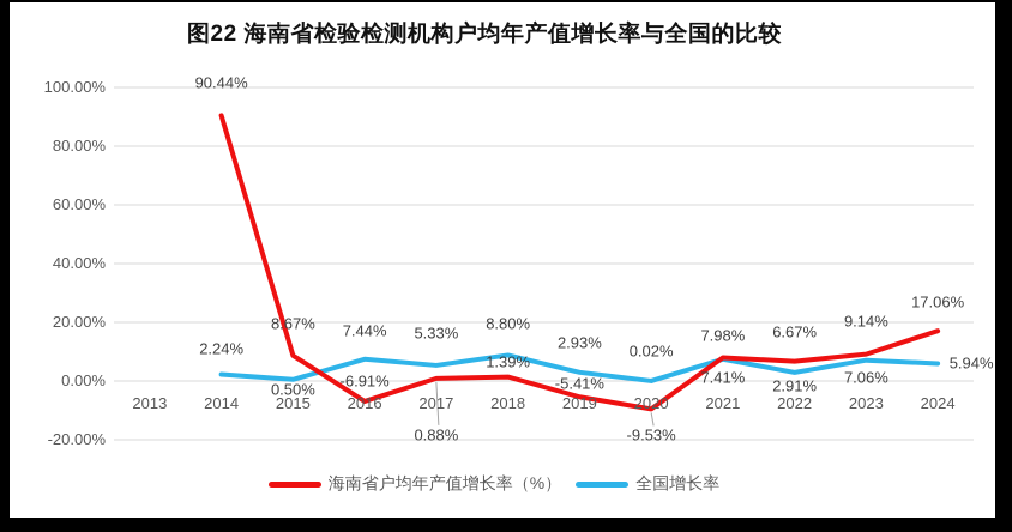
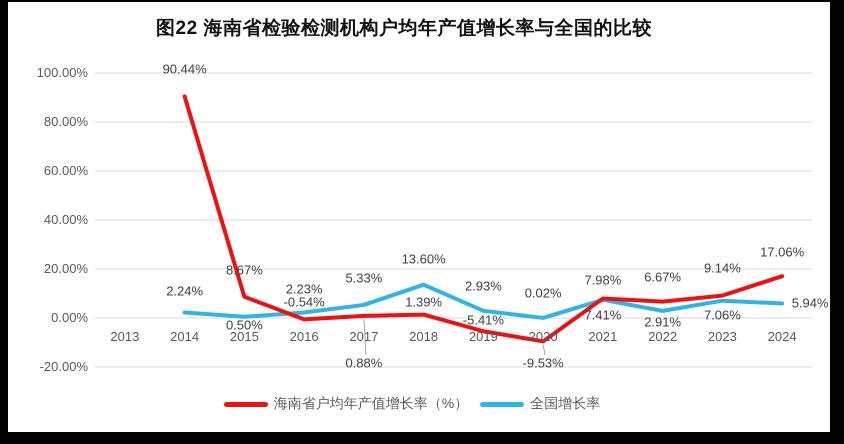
海南省户均年产值增长率（%）/2016: -6.91% -> -0.54%
全国增长率/2016: 7.44% -> 2.23%
全国增长率/2018: 8.80% -> 13.60%
